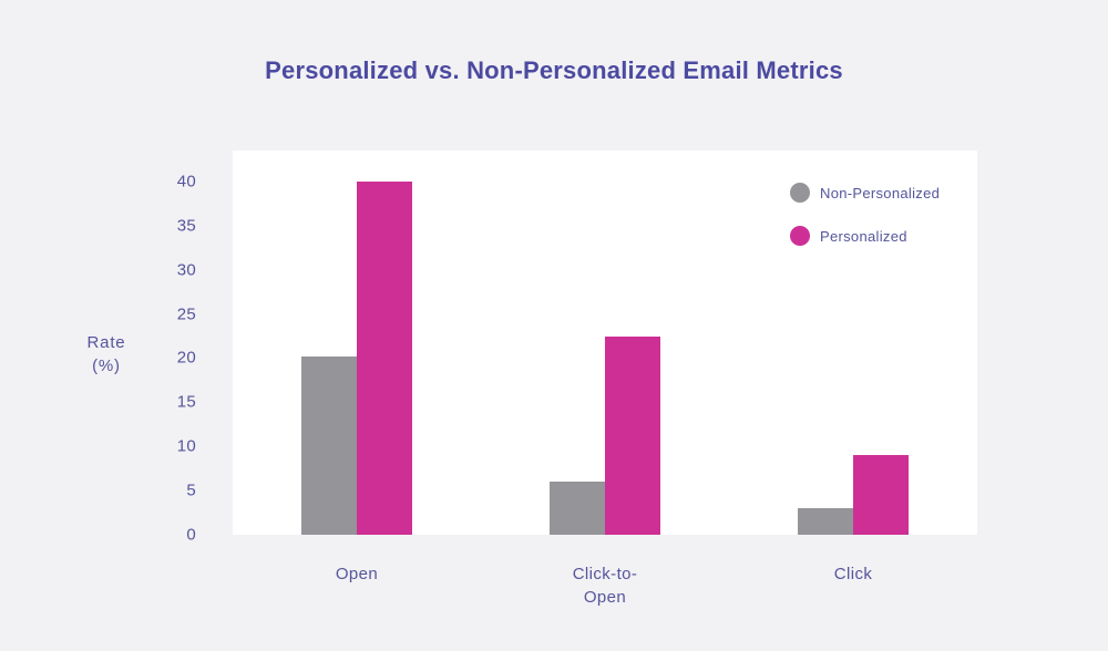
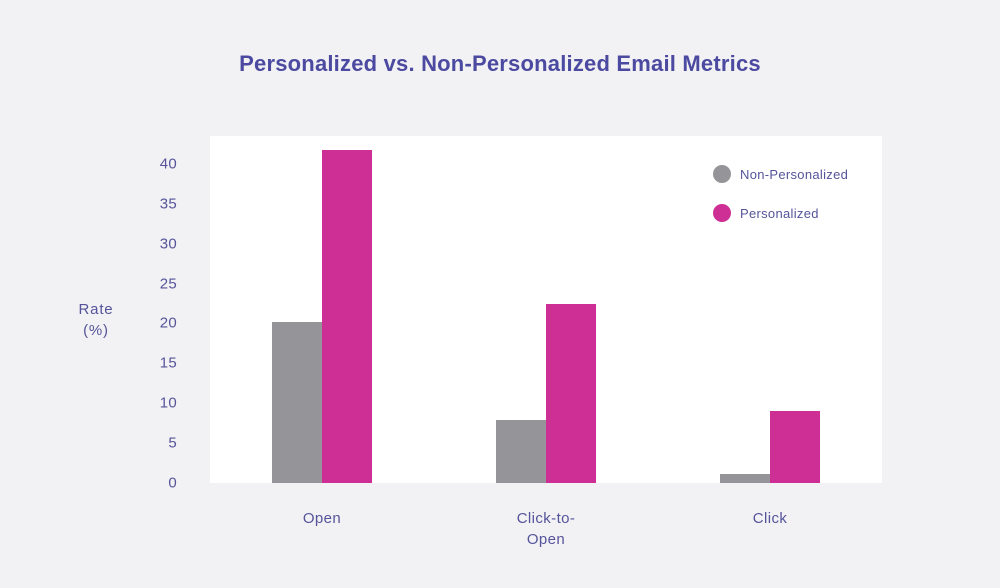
Personalized/Open: 40 -> 42
Non-Personalized/Click-to-Open: 6 -> 8
Non-Personalized/Click: 3 -> 1
